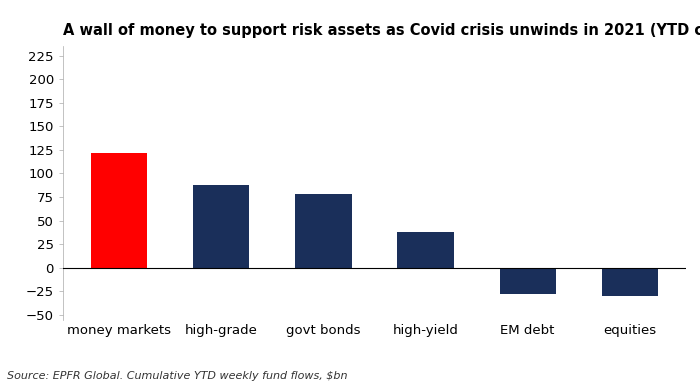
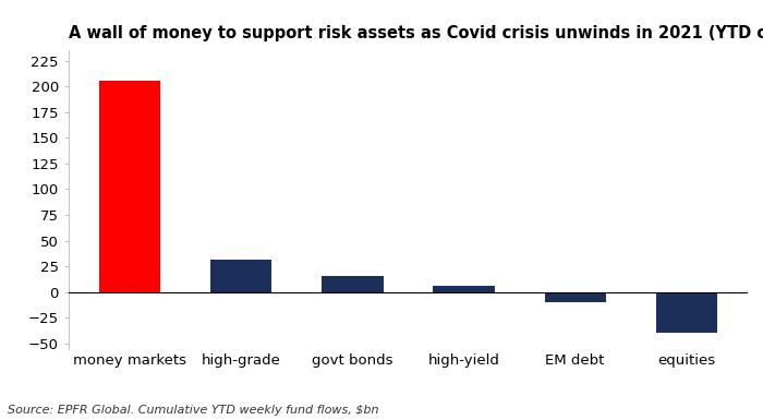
money markets: 122 -> 205
high-grade: 88 -> 31
govt bonds: 78 -> 16
high-yield: 38 -> 6
EM debt: -28 -> -10
equities: -30 -> -40
